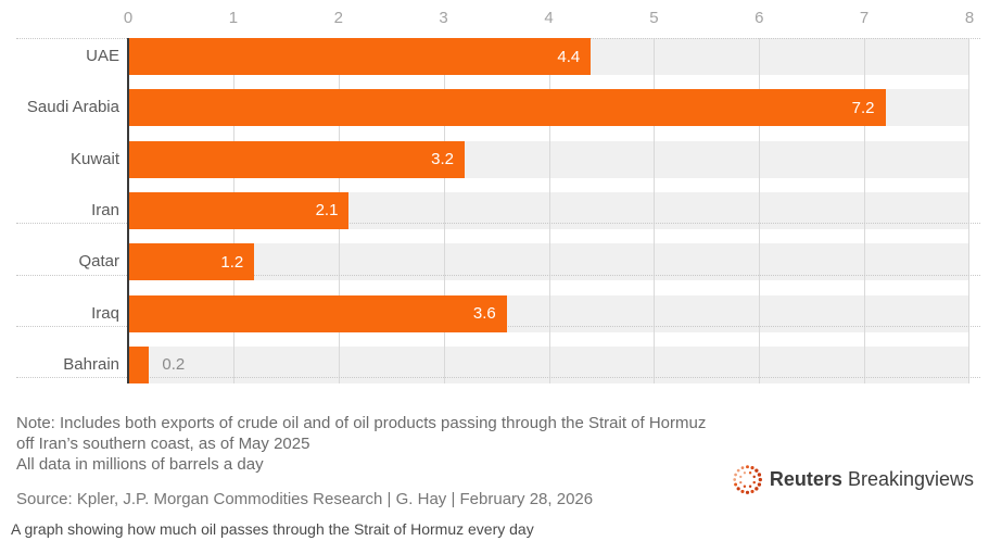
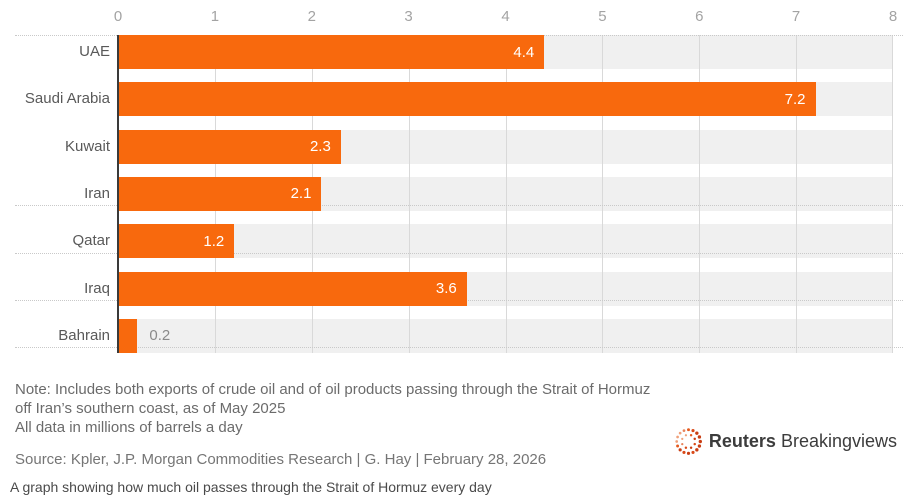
Kuwait: 3.2 -> 2.3
